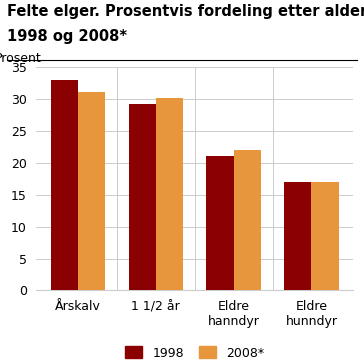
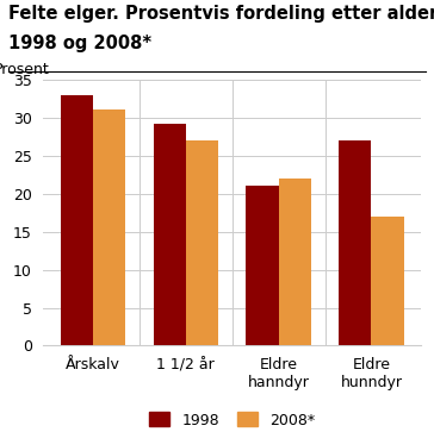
2008*/1 1/2 år: 30.2 -> 27.0
1998/Eldre hunndyr: 17.0 -> 27.0
